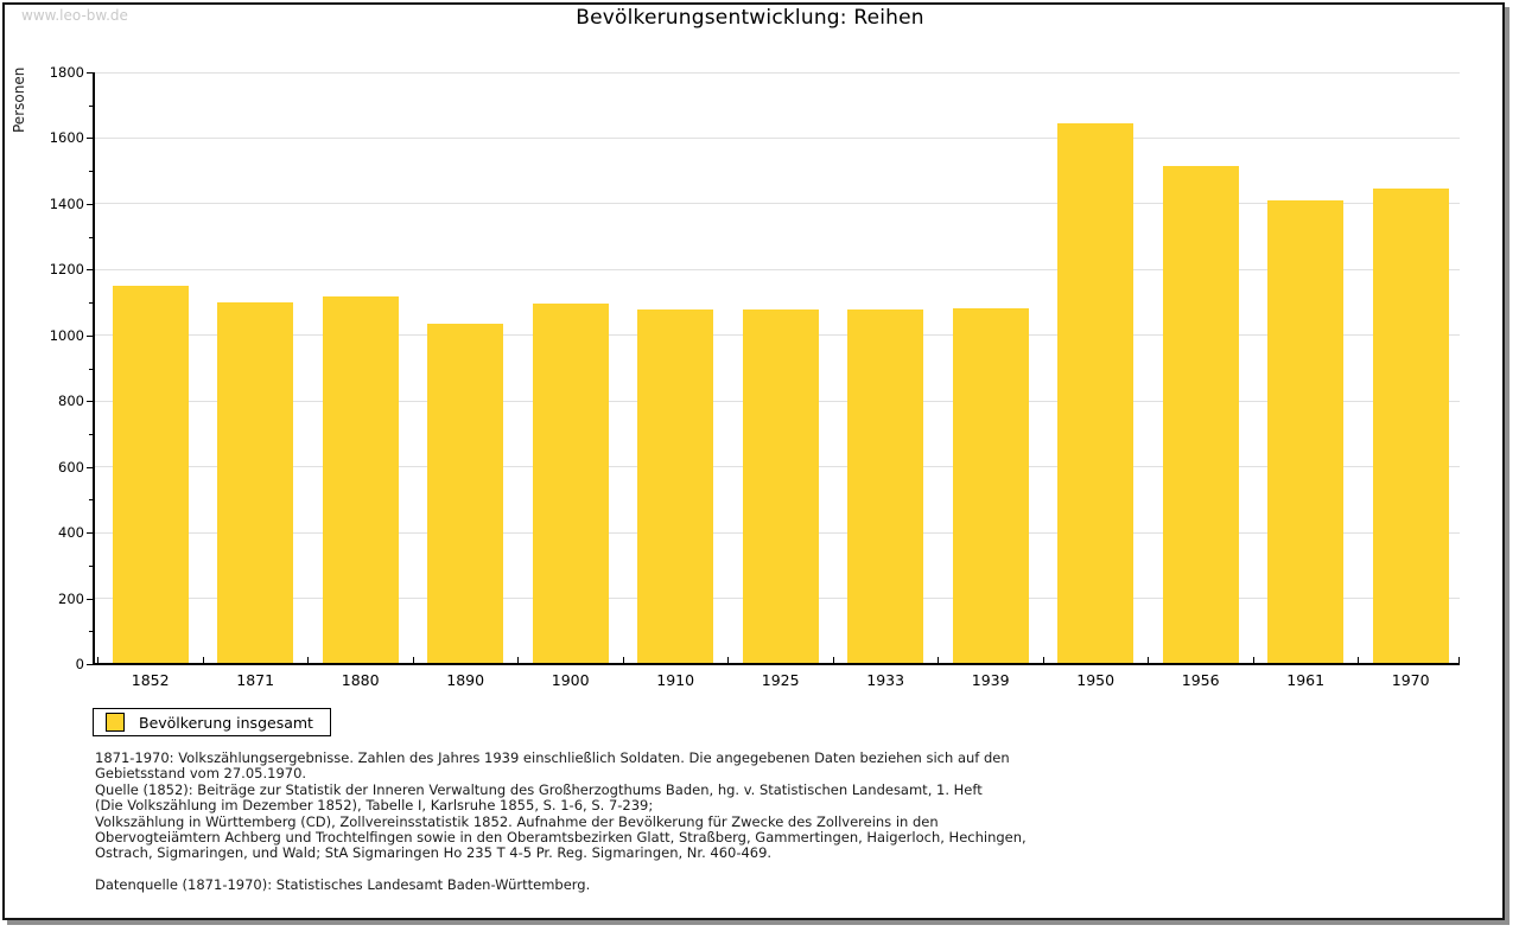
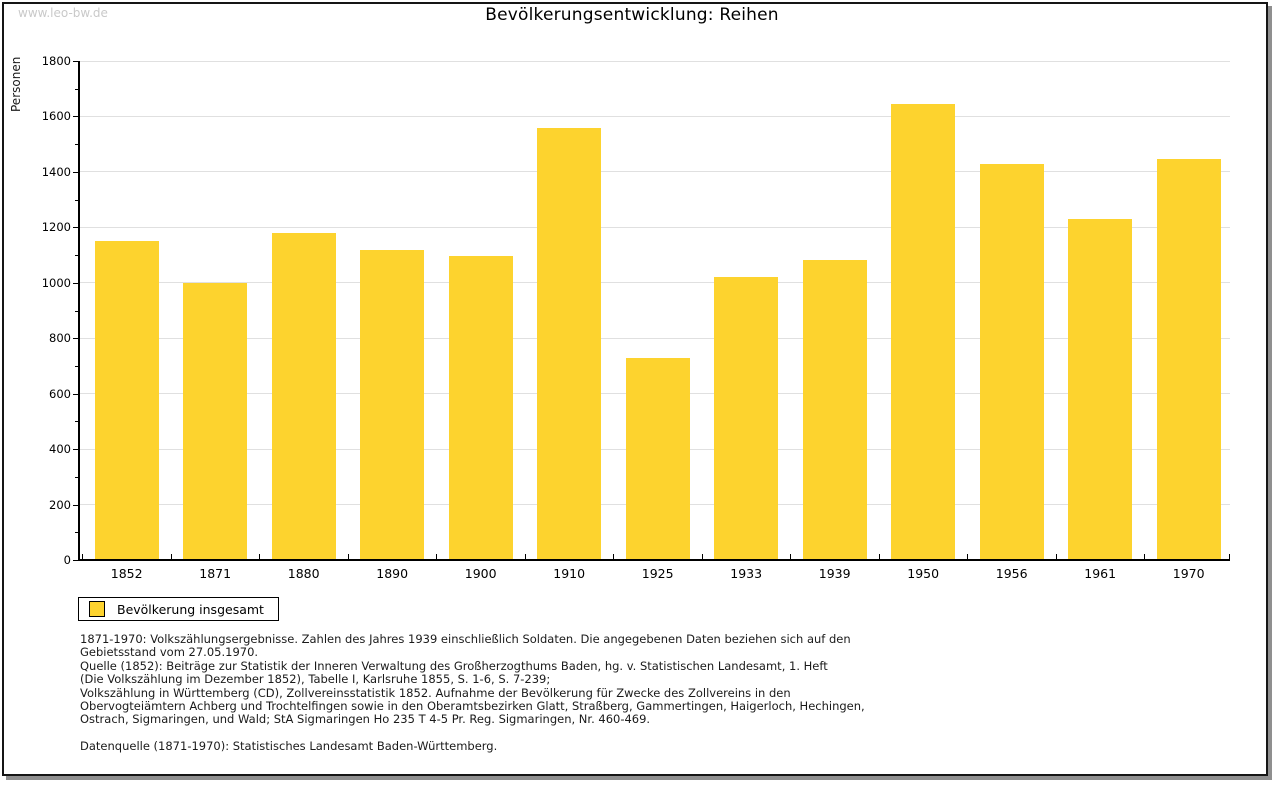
1871: 1100 -> 1000
1880: 1120 -> 1180
1890: 1040 -> 1120
1910: 1080 -> 1560
1925: 1080 -> 730
1933: 1080 -> 1020
1956: 1520 -> 1430
1961: 1410 -> 1230
